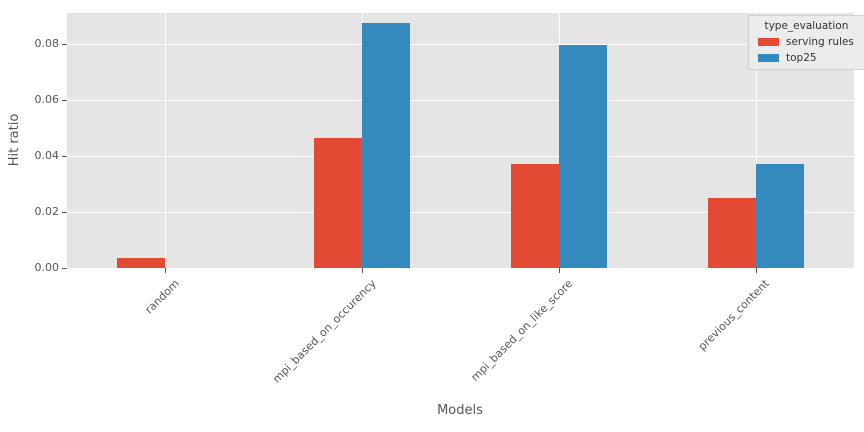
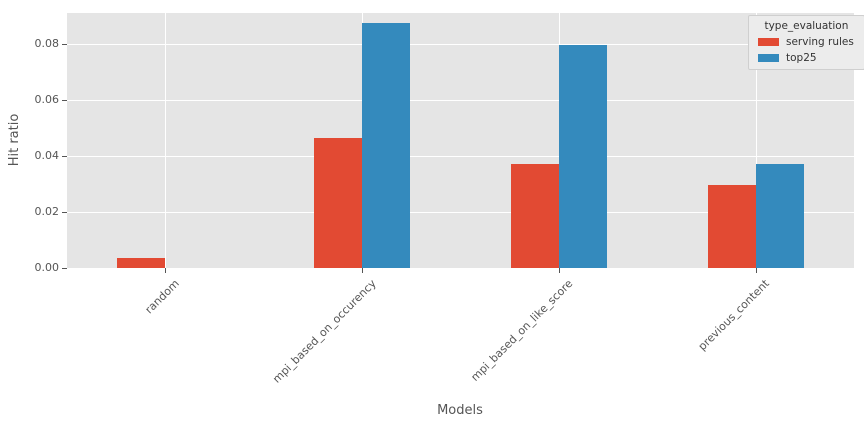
serving rules/previous_content: 0.025 -> 0.030
